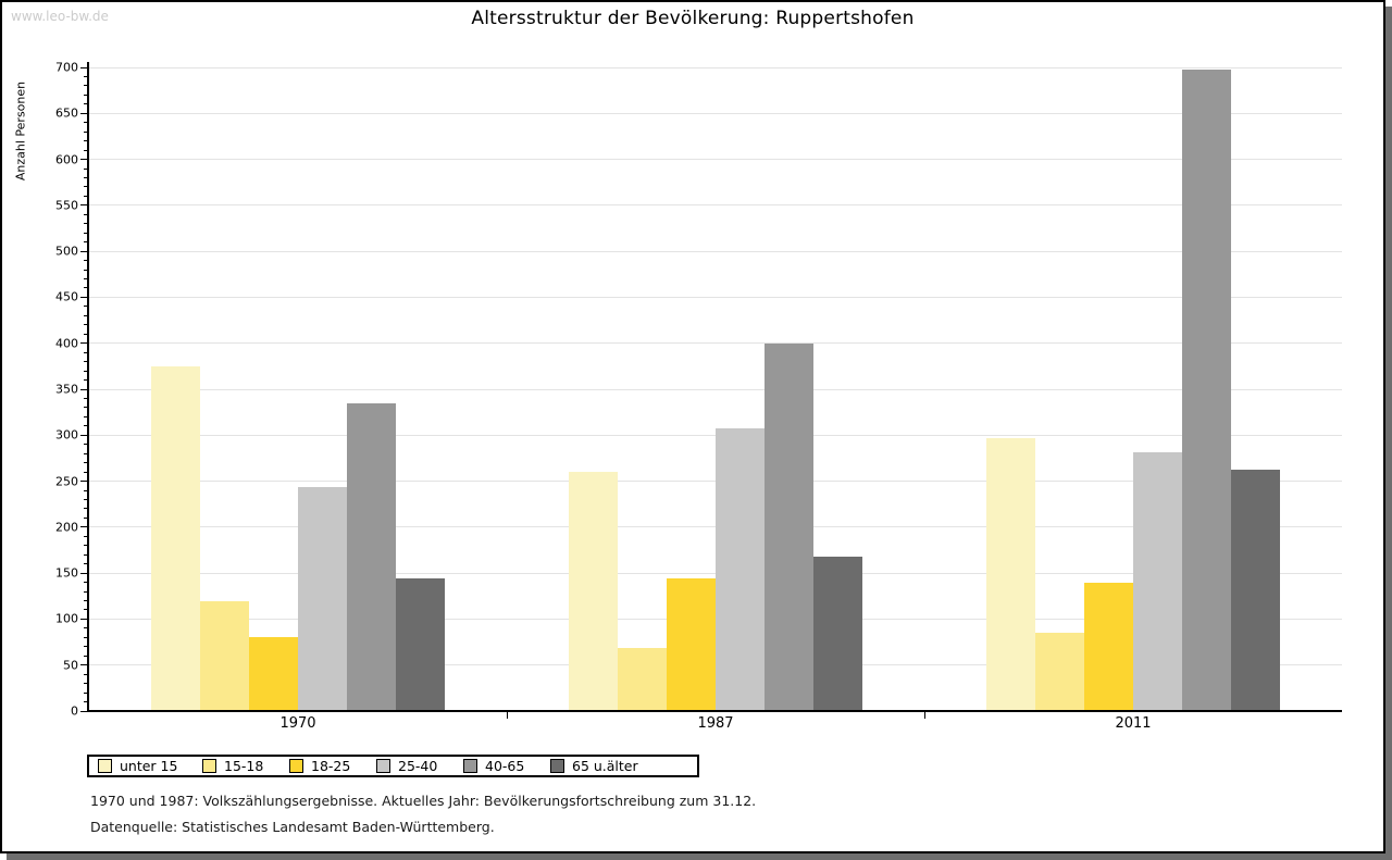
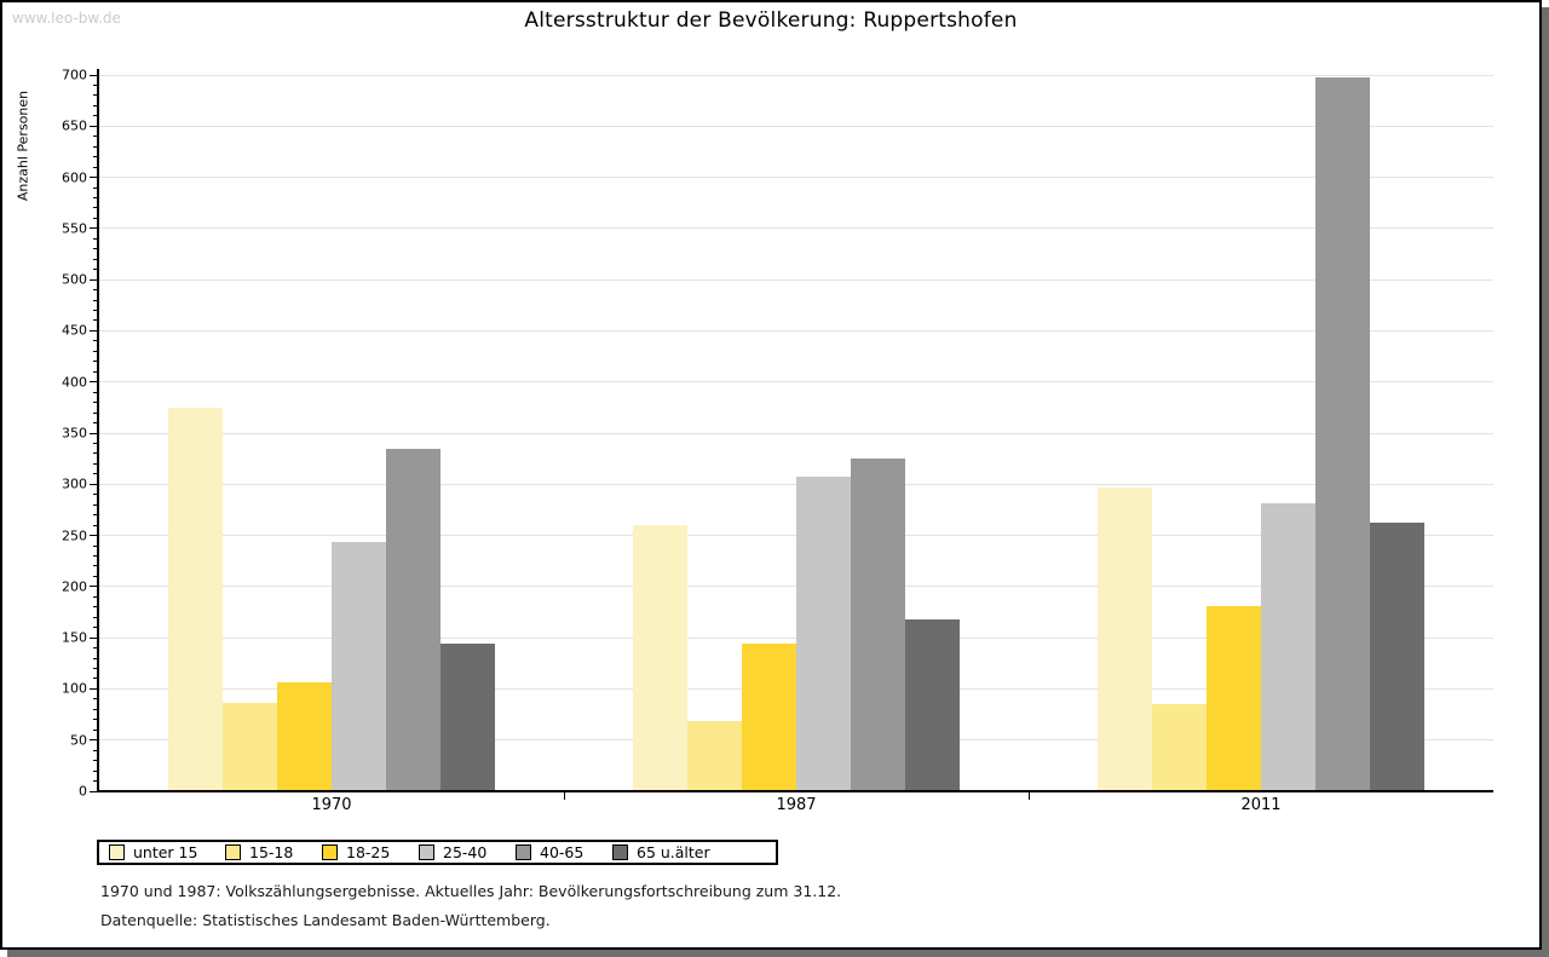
15-18/1970: 120 -> 90
18-25/1970: 80 -> 110
40-65/1987: 400 -> 320
18-25/2011: 140 -> 180
